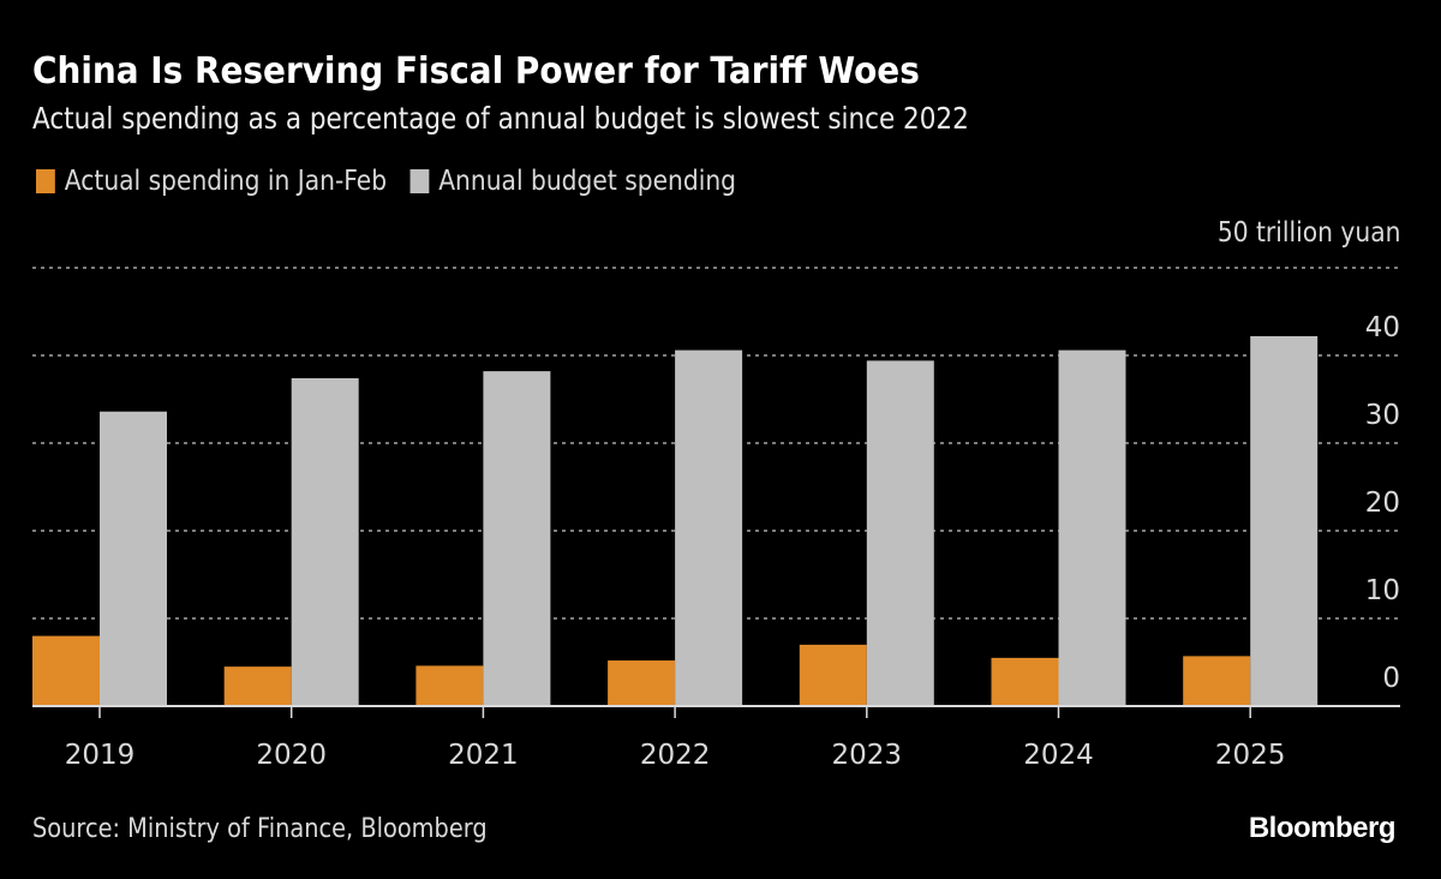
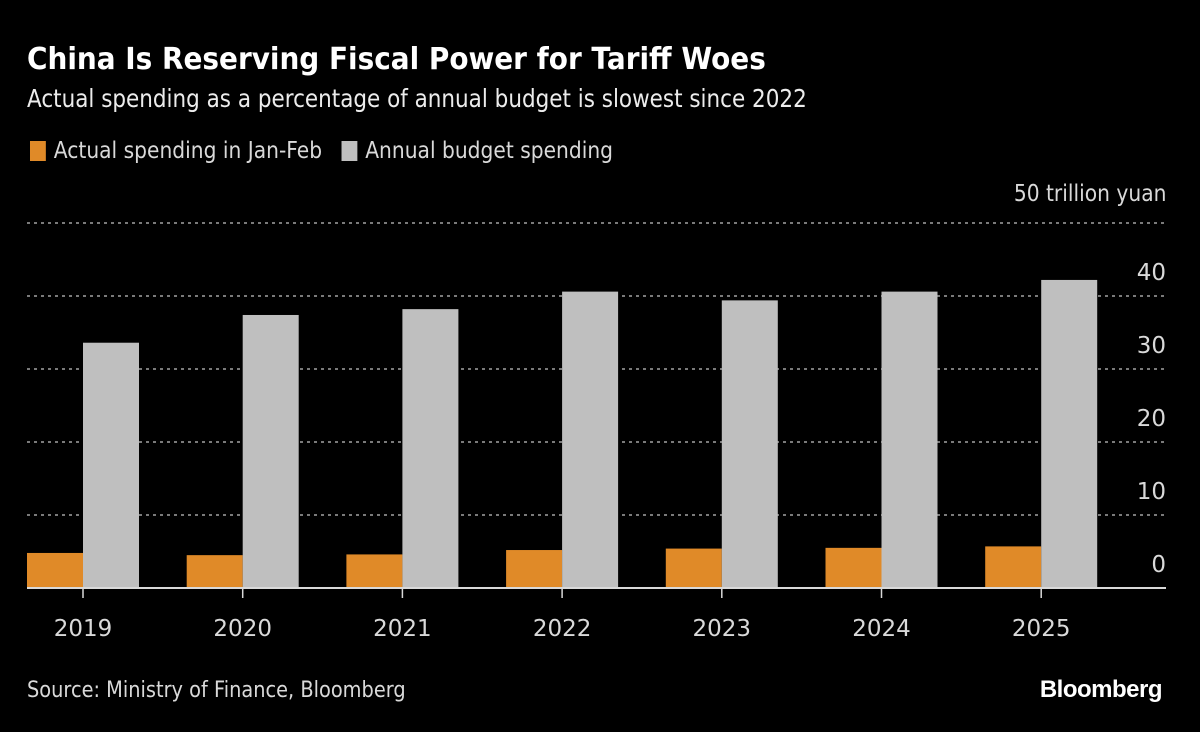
Actual spending in Jan-Feb/2019: 8 -> 5
Actual spending in Jan-Feb/2023: 7 -> 5
